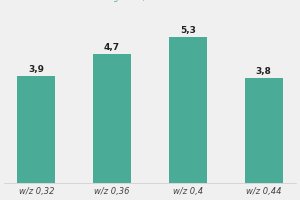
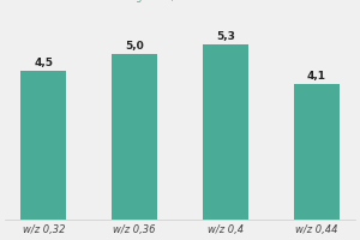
w/z 0,32: 3,9 -> 4,5
w/z 0,36: 4,7 -> 5,0
w/z 0,44: 3,8 -> 4,1
